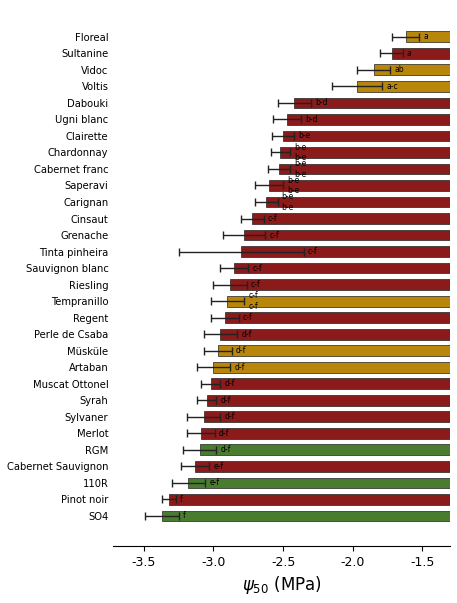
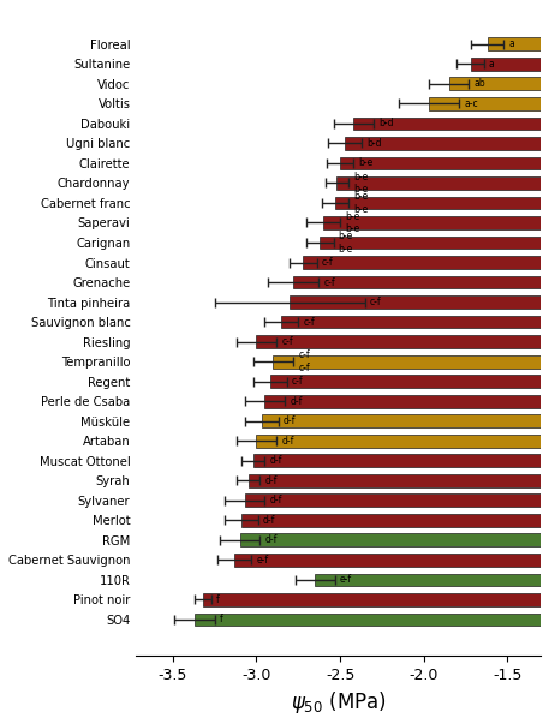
Riesling: -2.88 -> -3.00
110R: -3.18 -> -2.65
